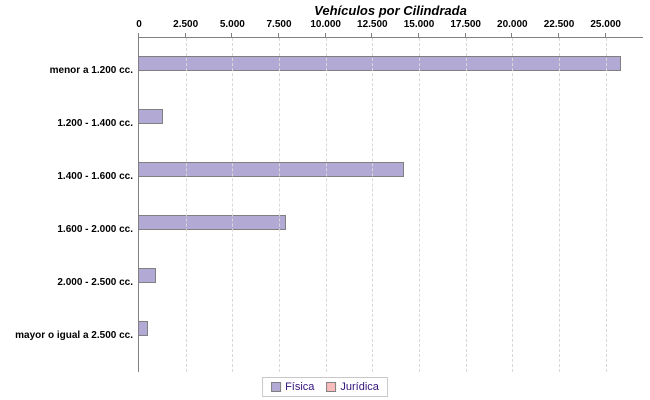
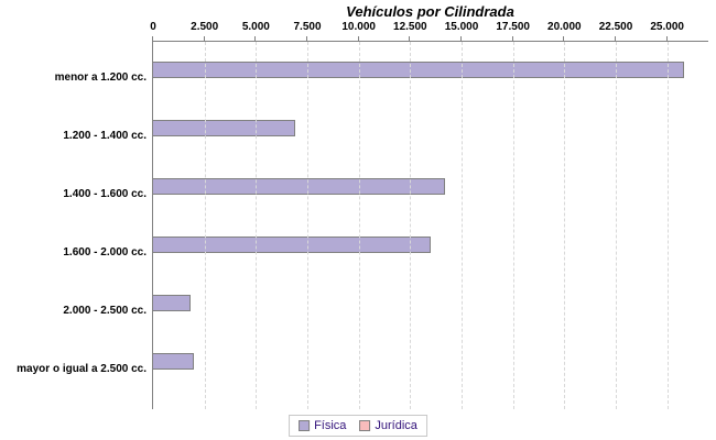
Física/1.200 - 1.400 cc.: 1300 -> 6900
Física/1.600 - 2.000 cc.: 7900 -> 13500
Física/2.000 - 2.500 cc.: 900 -> 1800
Física/mayor o igual a 2.500 cc.: 500 -> 2000
